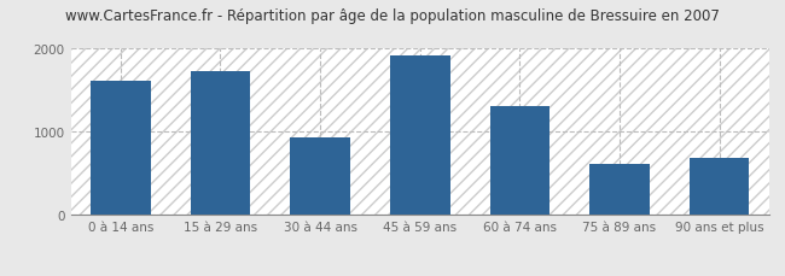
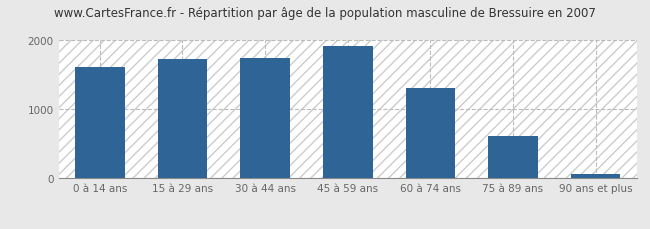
30 à 44 ans: 940 -> 1740
90 ans et plus: 680 -> 60
